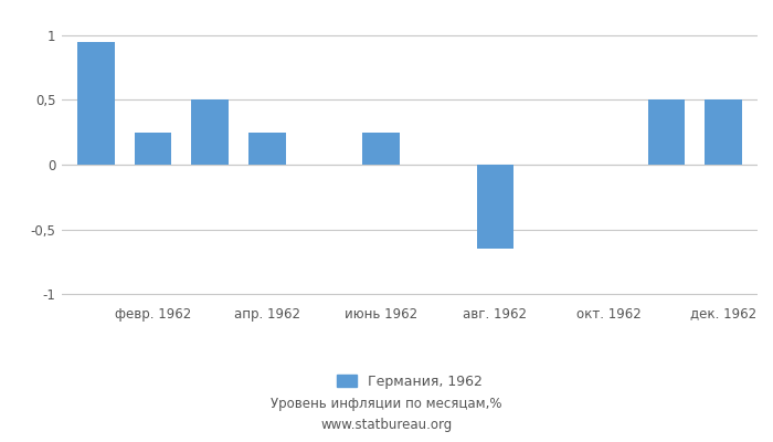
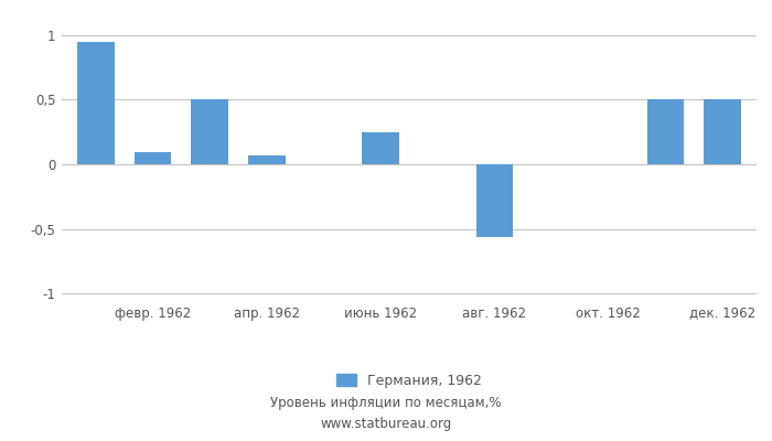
февр. 1962: 0,25 -> 0,09
апр. 1962: 0,25 -> 0,07
авг. 1962: -0,65 -> -0,56
